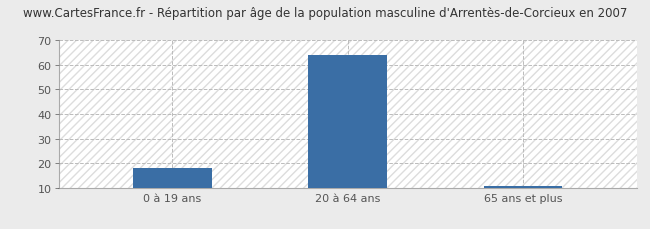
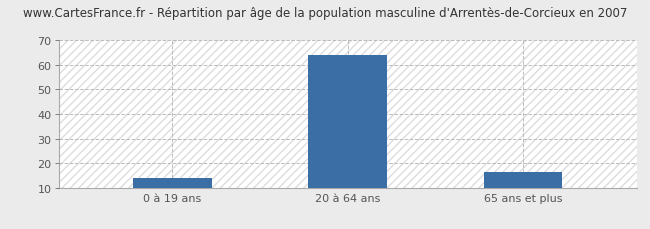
0 à 19 ans: 18.0 -> 14.0
65 ans et plus: 10.5 -> 16.5
